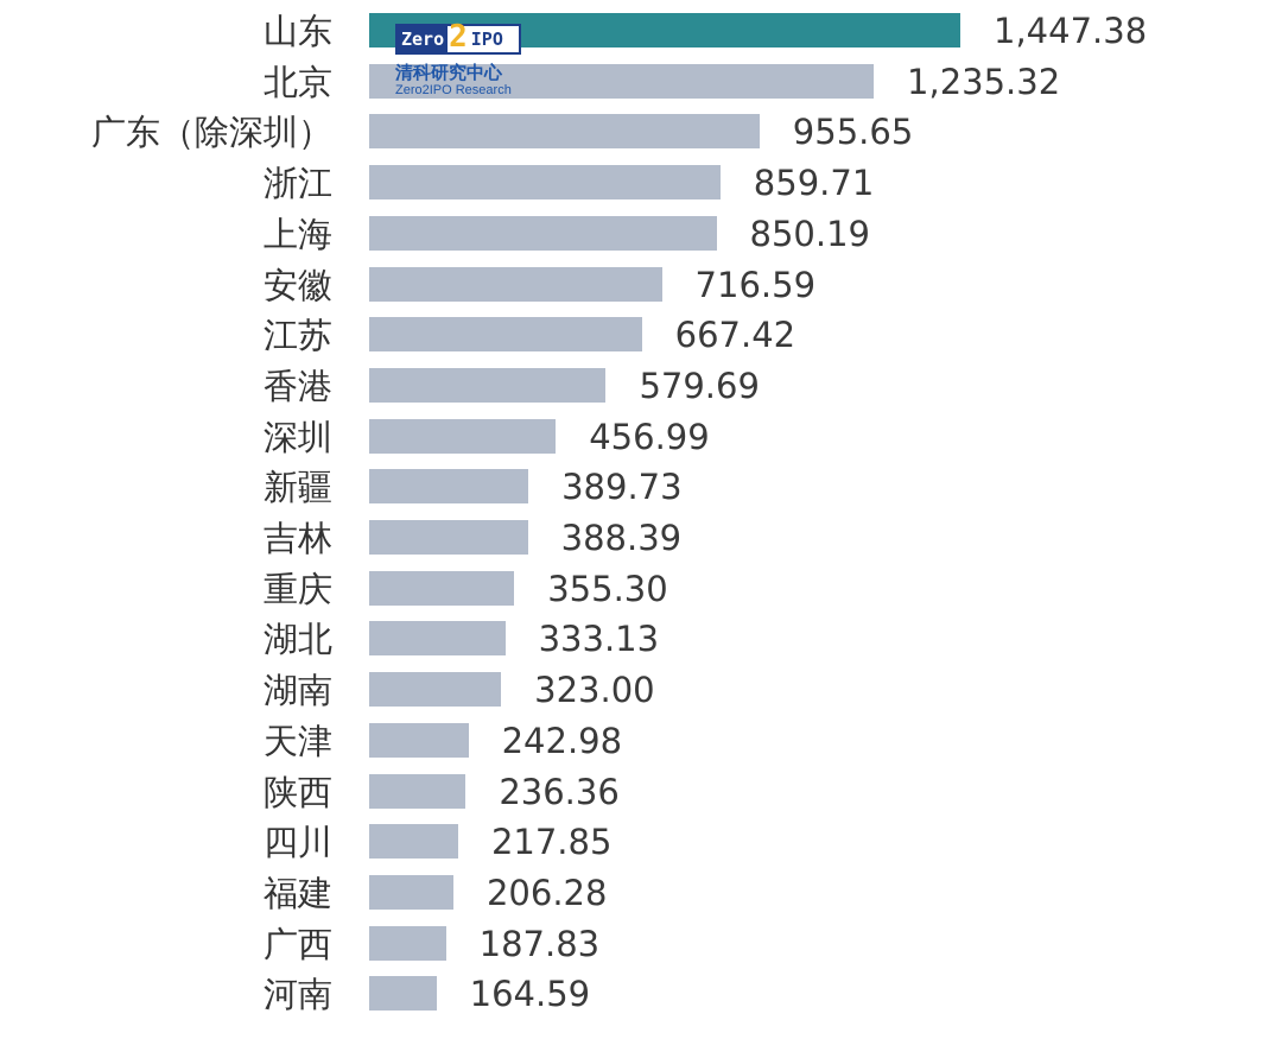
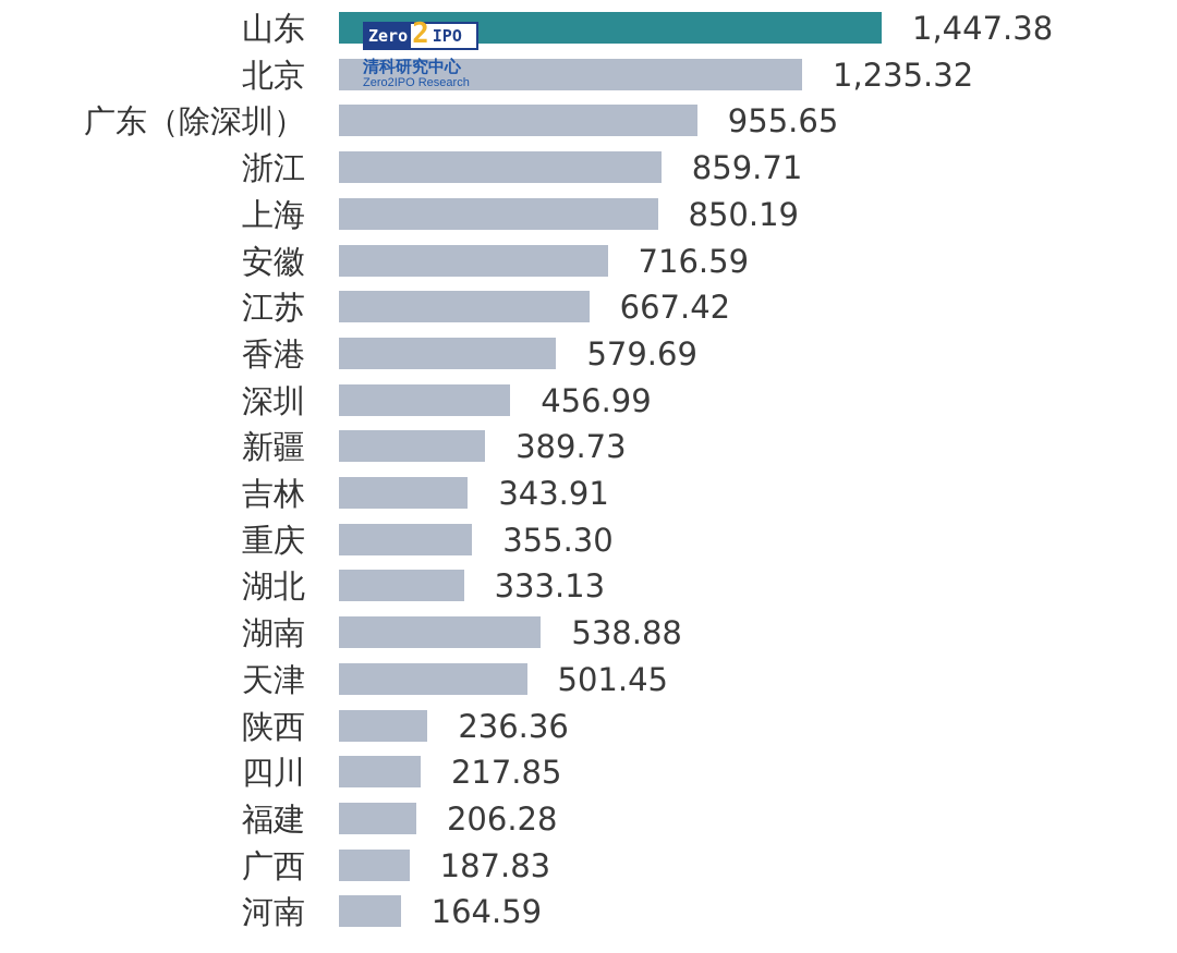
吉林: 388.39 -> 343.91
湖南: 323.00 -> 538.88
天津: 242.98 -> 501.45
